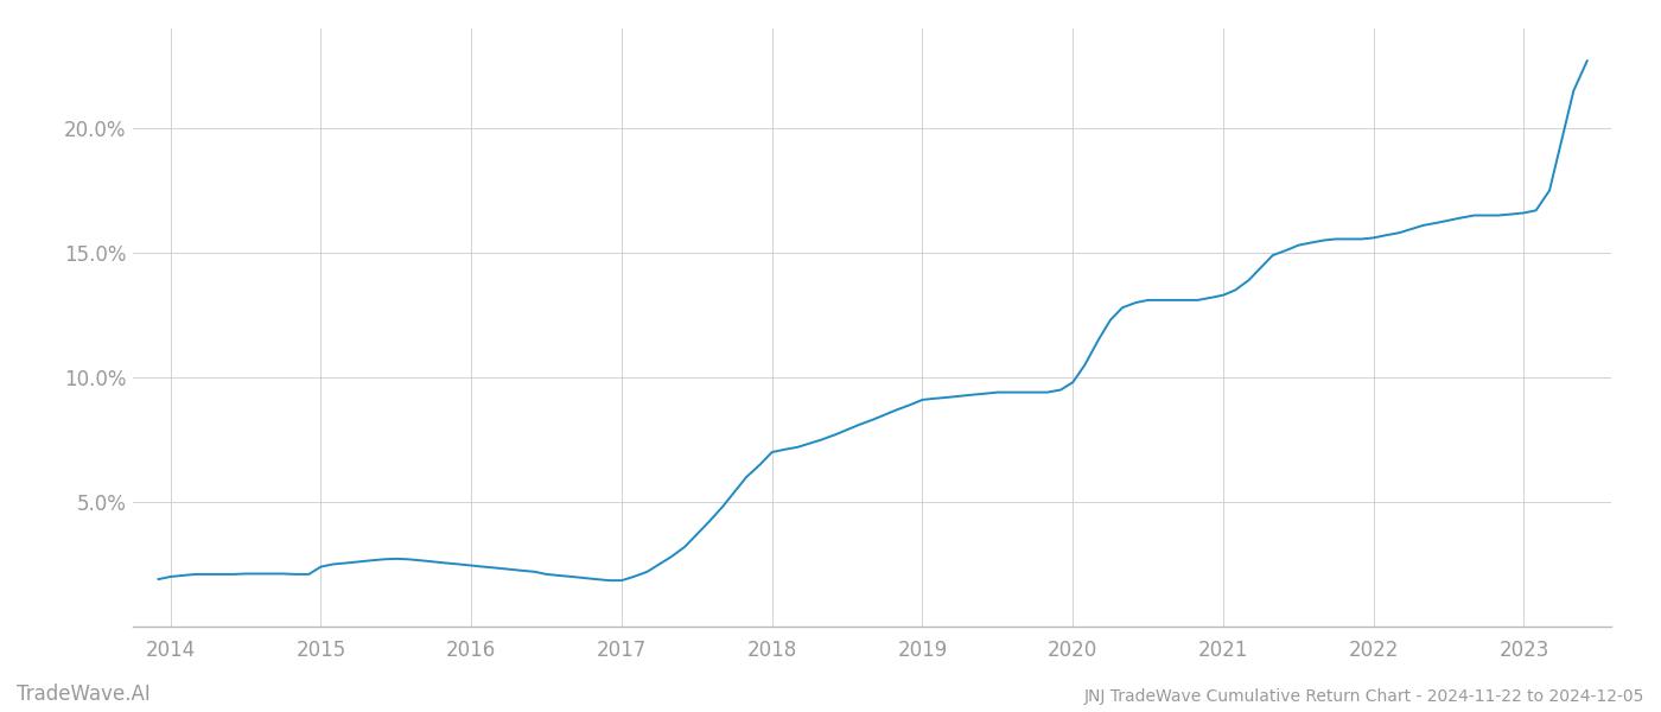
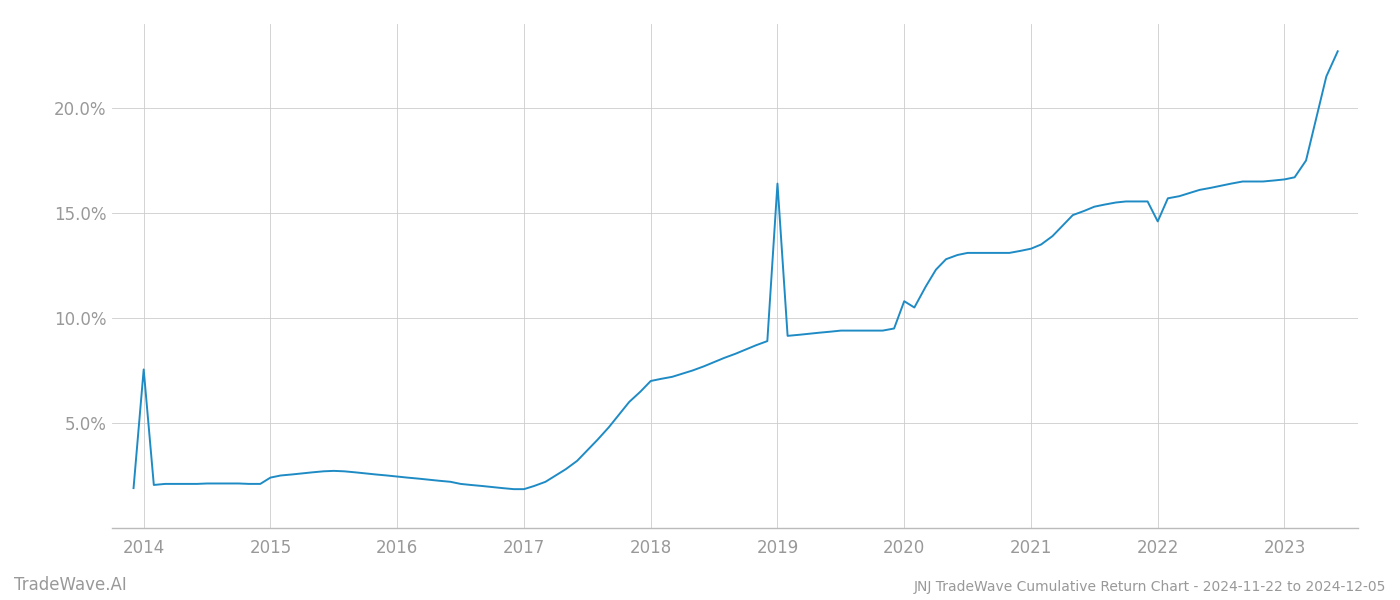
2014: 2.00% -> 7.55%
2019: 9.10% -> 16.40%
2020: 9.80% -> 10.80%
2022: 15.60% -> 14.60%
